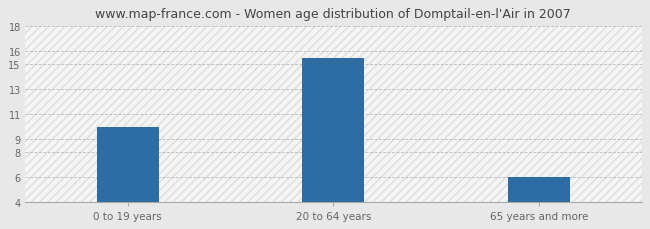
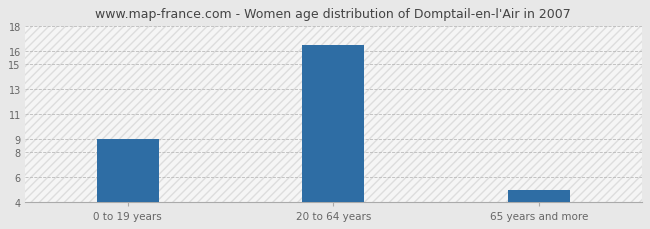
0 to 19 years: 10.0 -> 9.0
20 to 64 years: 15.4 -> 16.5
65 years and more: 6.0 -> 5.0
